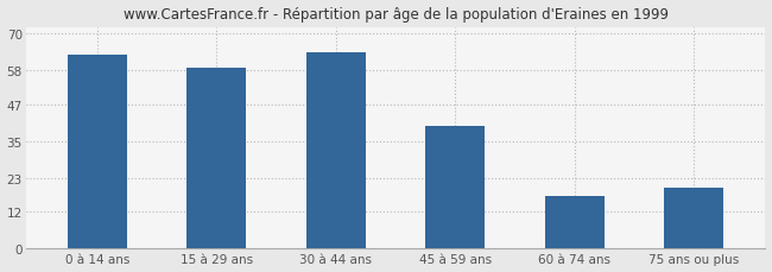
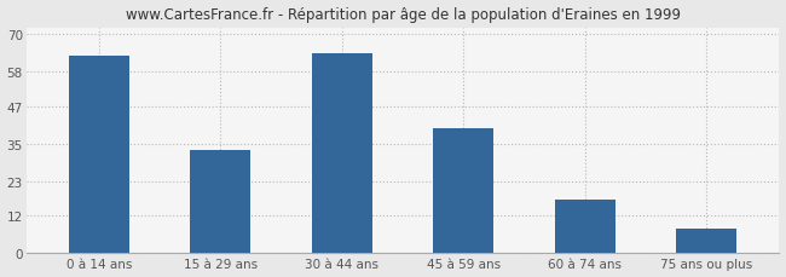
15 à 29 ans: 59 -> 33
75 ans ou plus: 20 -> 8
